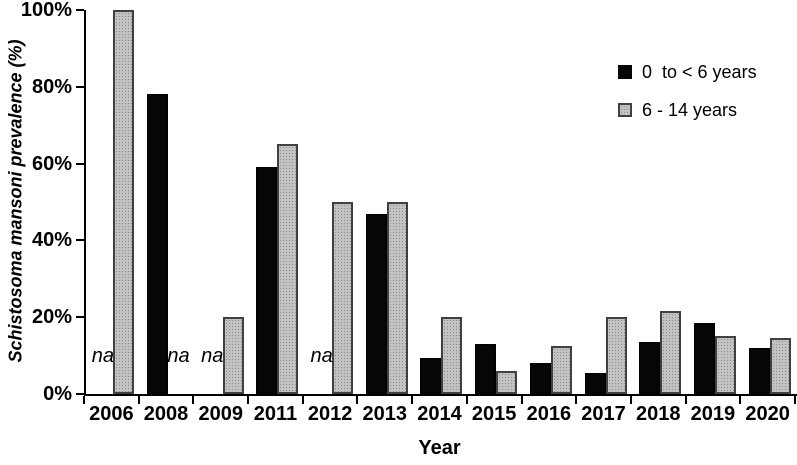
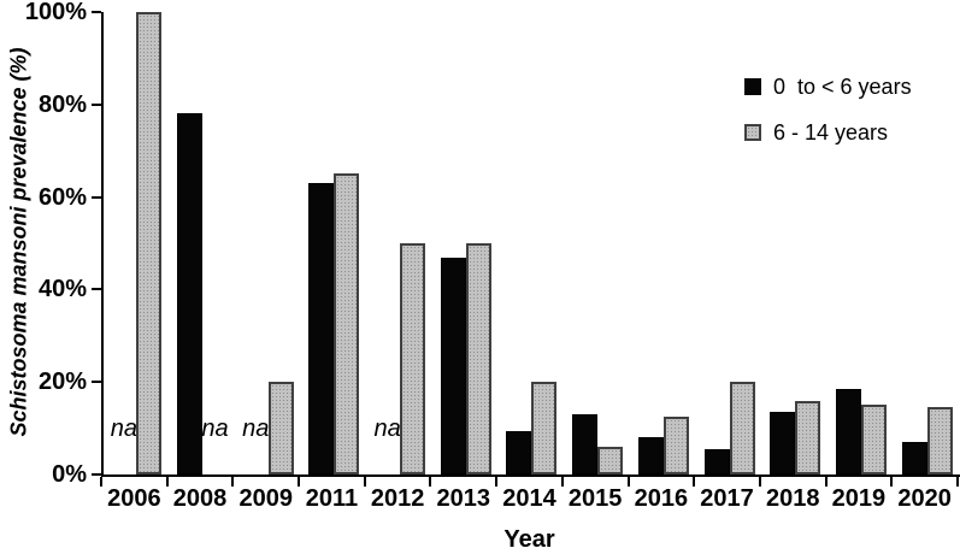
0 to < 6 years/2011: 59% -> 63%
6 - 14 years/2018: 22% -> 16%
0 to < 6 years/2020: 12% -> 7%
